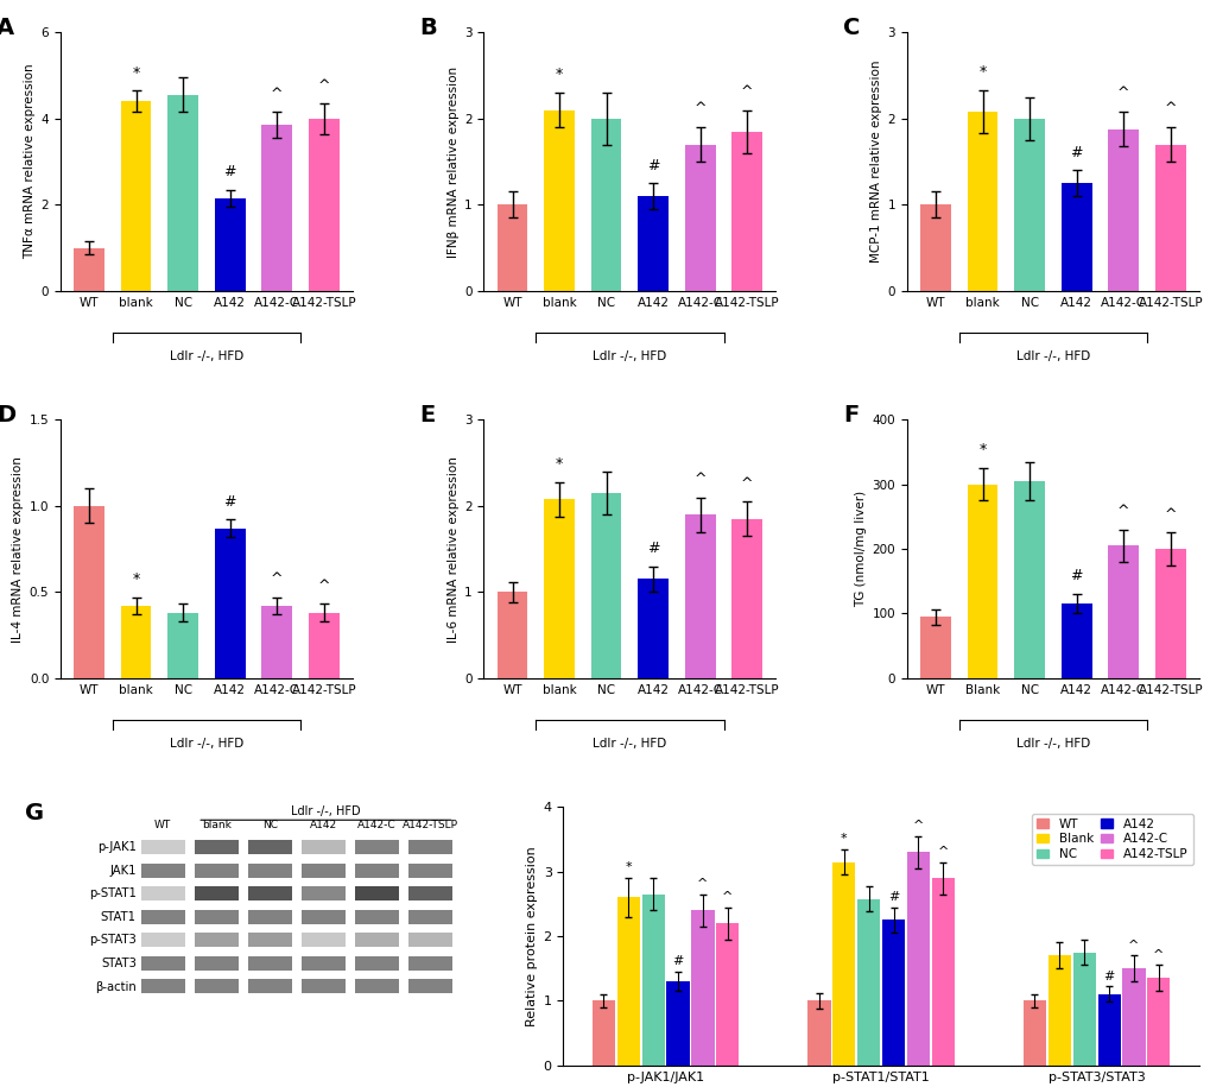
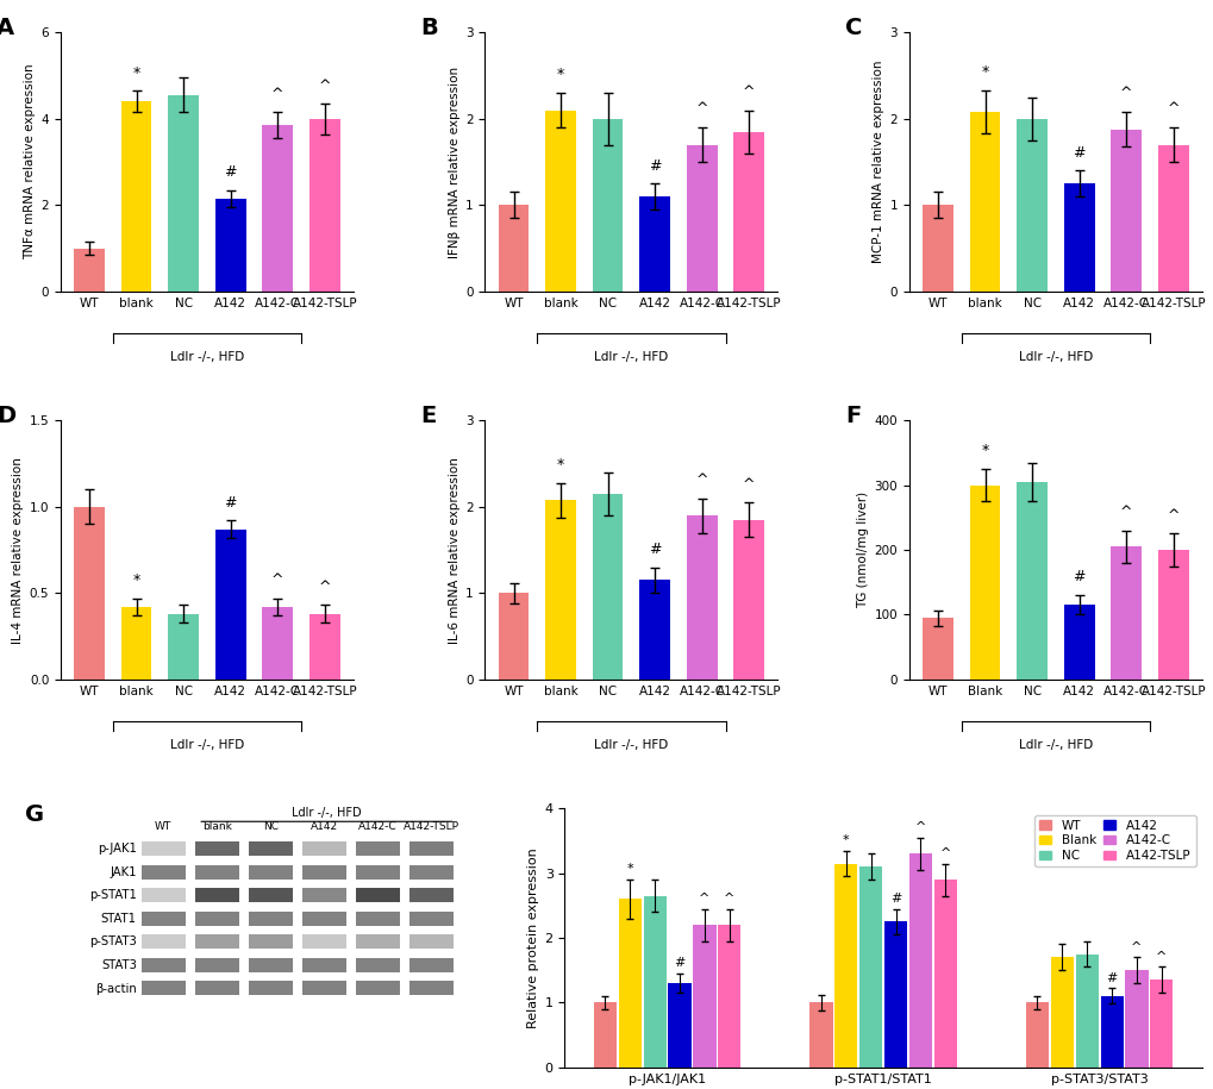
A142-C/p-JAK1/JAK1: 2.4 -> 2.2
NC/p-STAT1/STAT1: 2.58 -> 3.10
